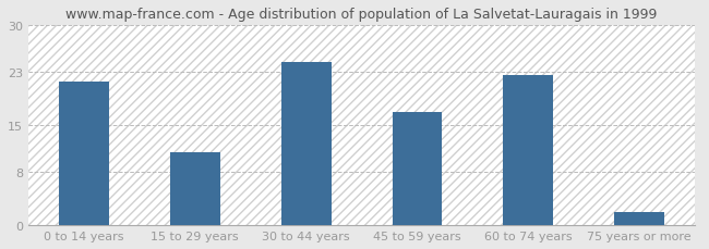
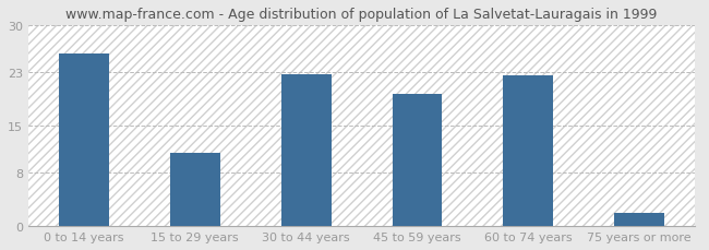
0 to 14 years: 21.5 -> 25.8
30 to 44 years: 24.5 -> 22.6
45 to 59 years: 17.0 -> 19.8
